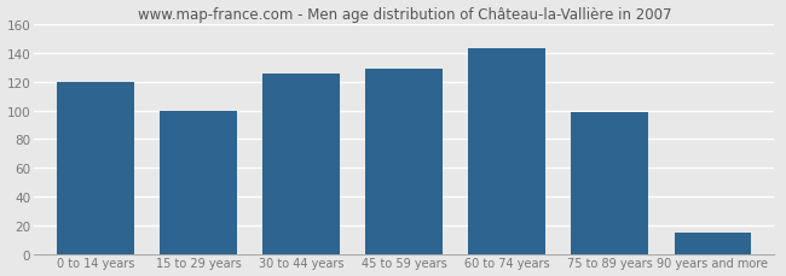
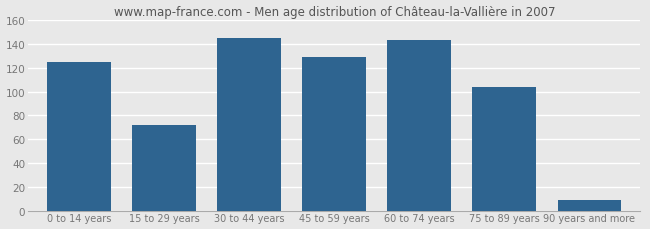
0 to 14 years: 120 -> 125
15 to 29 years: 100 -> 72
30 to 44 years: 126 -> 145
75 to 89 years: 99 -> 104
90 years and more: 15 -> 9
